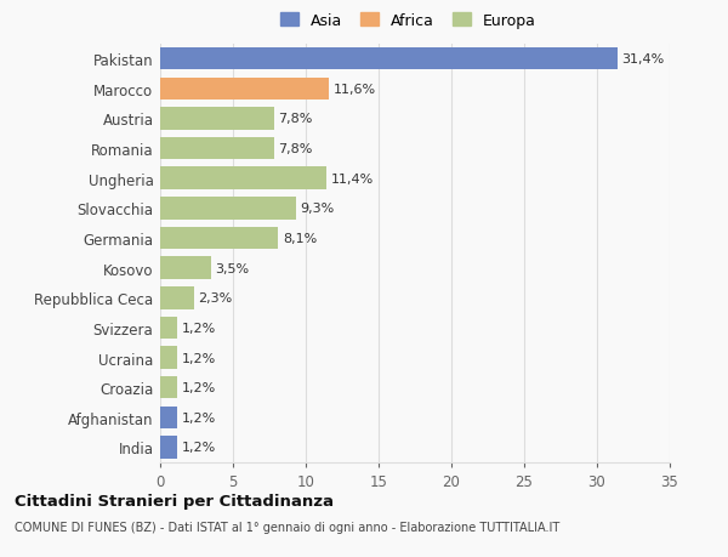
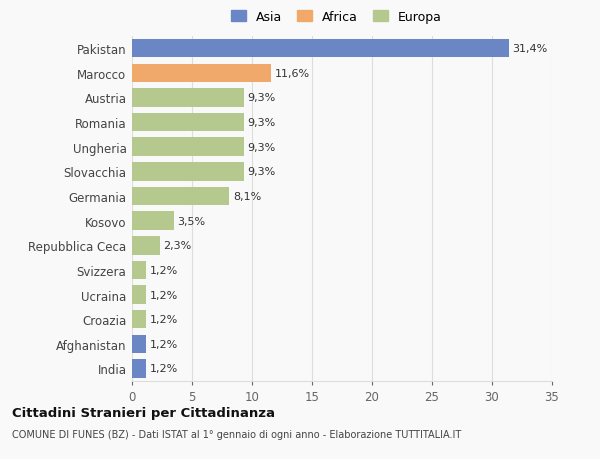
Austria: 7,8% -> 9,3%
Romania: 7,8% -> 9,3%
Ungheria: 11,4% -> 9,3%
